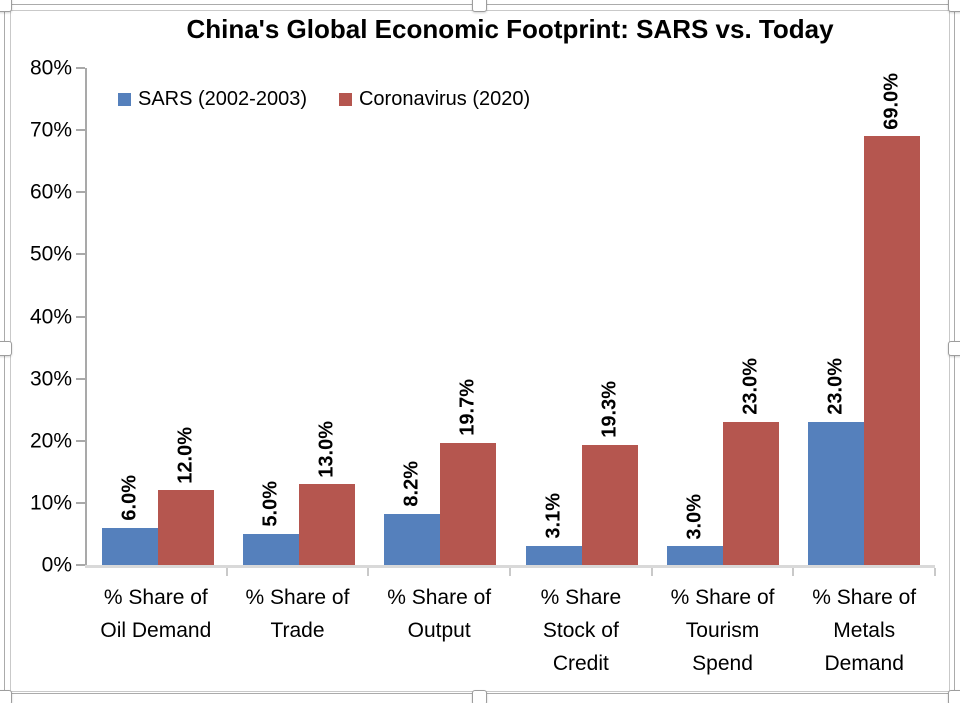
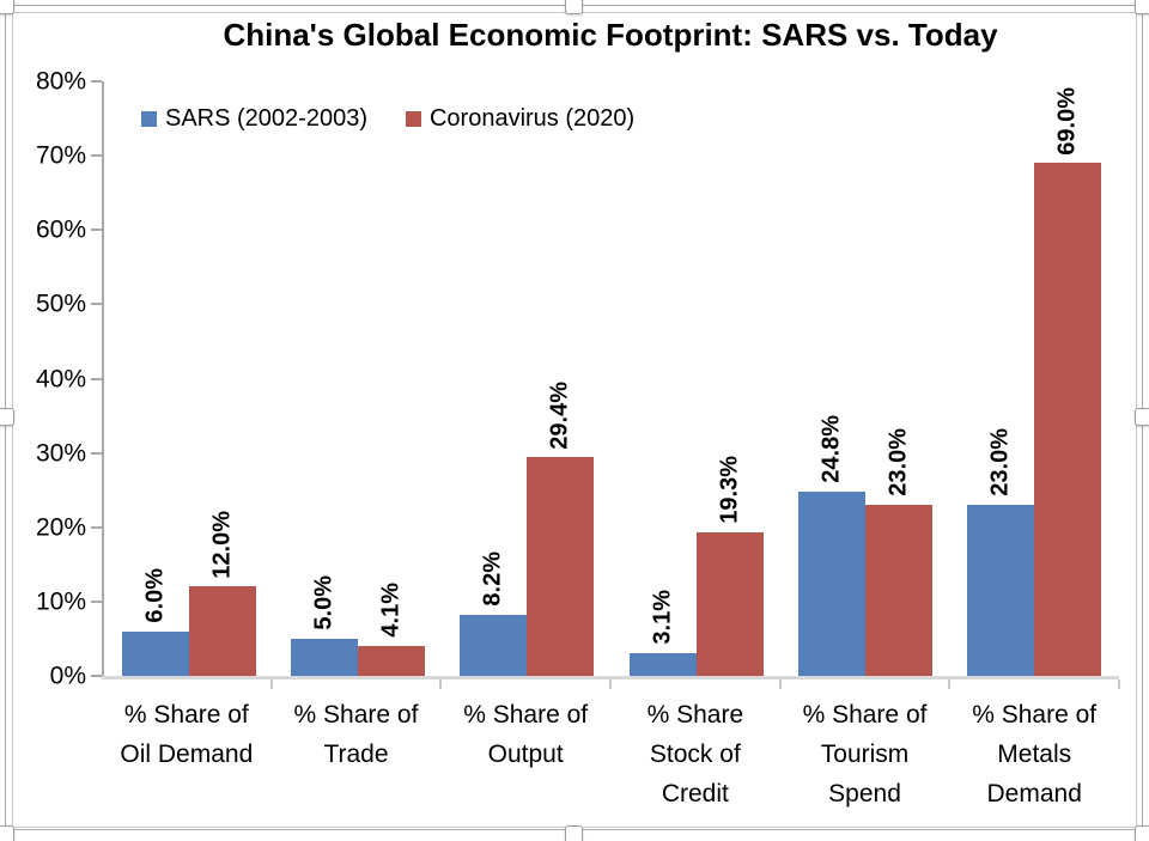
Coronavirus (2020)/% Share of Trade: 13.0% -> 4.1%
Coronavirus (2020)/% Share of Output: 19.7% -> 29.4%
SARS (2002-2003)/% Share of Tourism Spend: 3.0% -> 24.8%
